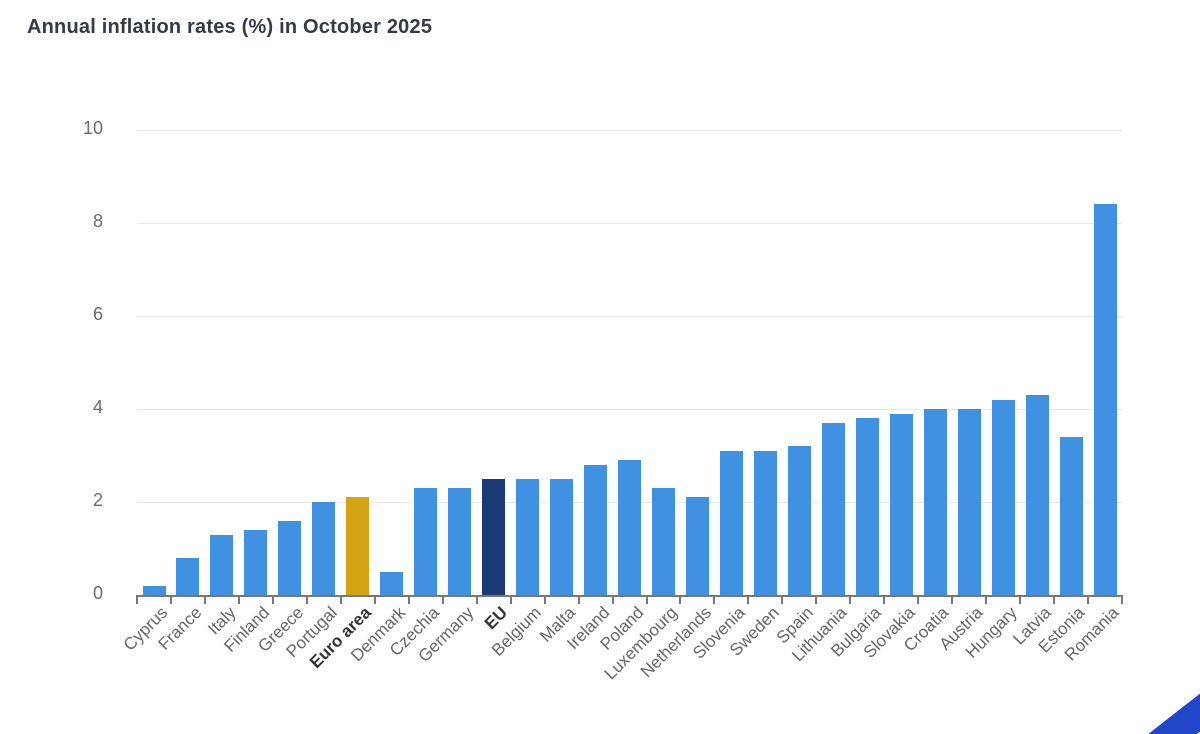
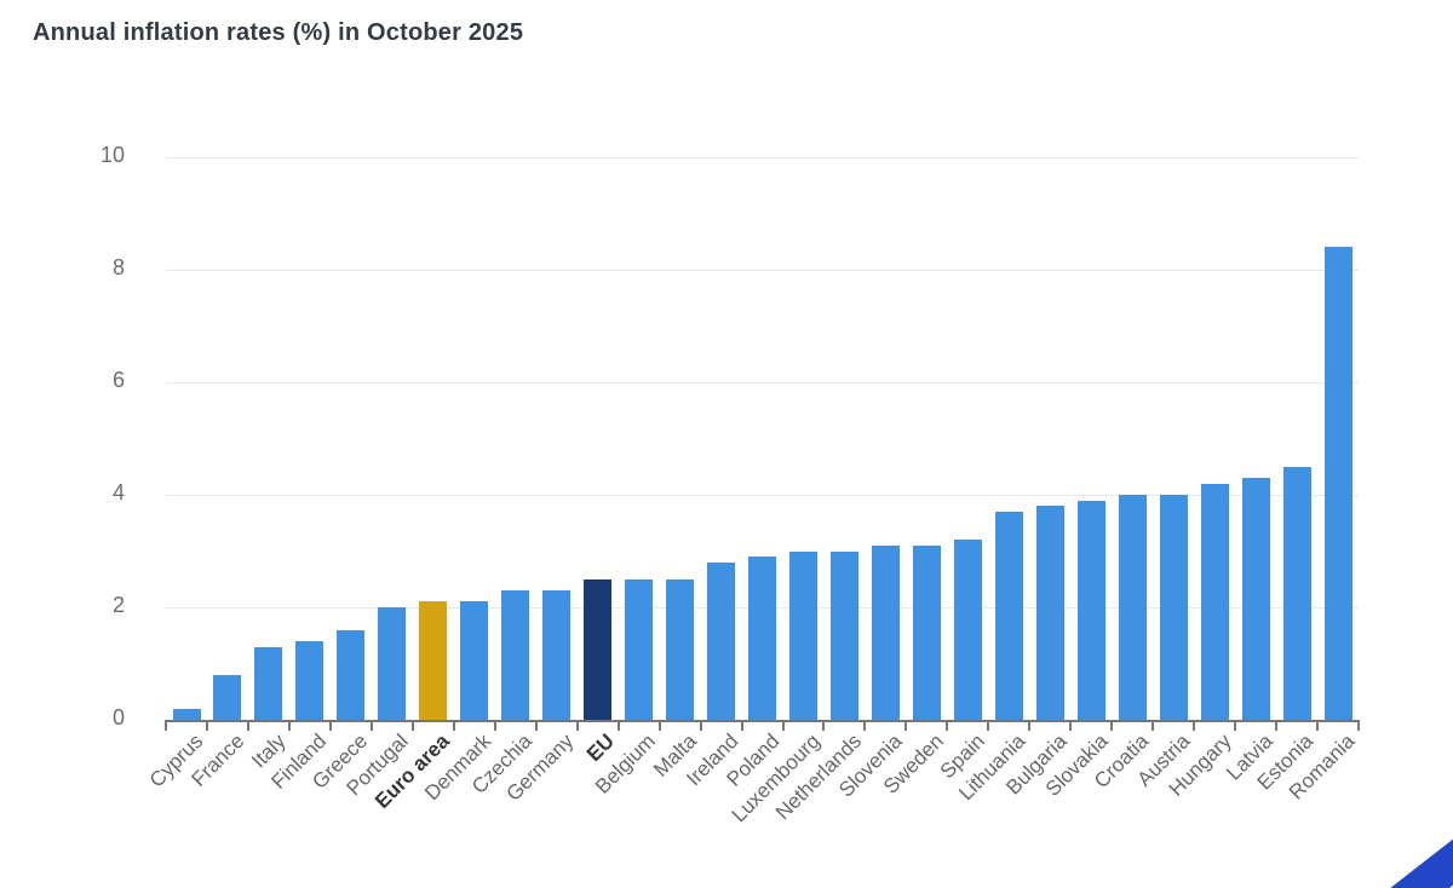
Denmark: 0.5 -> 2.1
Luxembourg: 2.3 -> 3.0
Netherlands: 2.1 -> 3.0
Estonia: 3.4 -> 4.5
